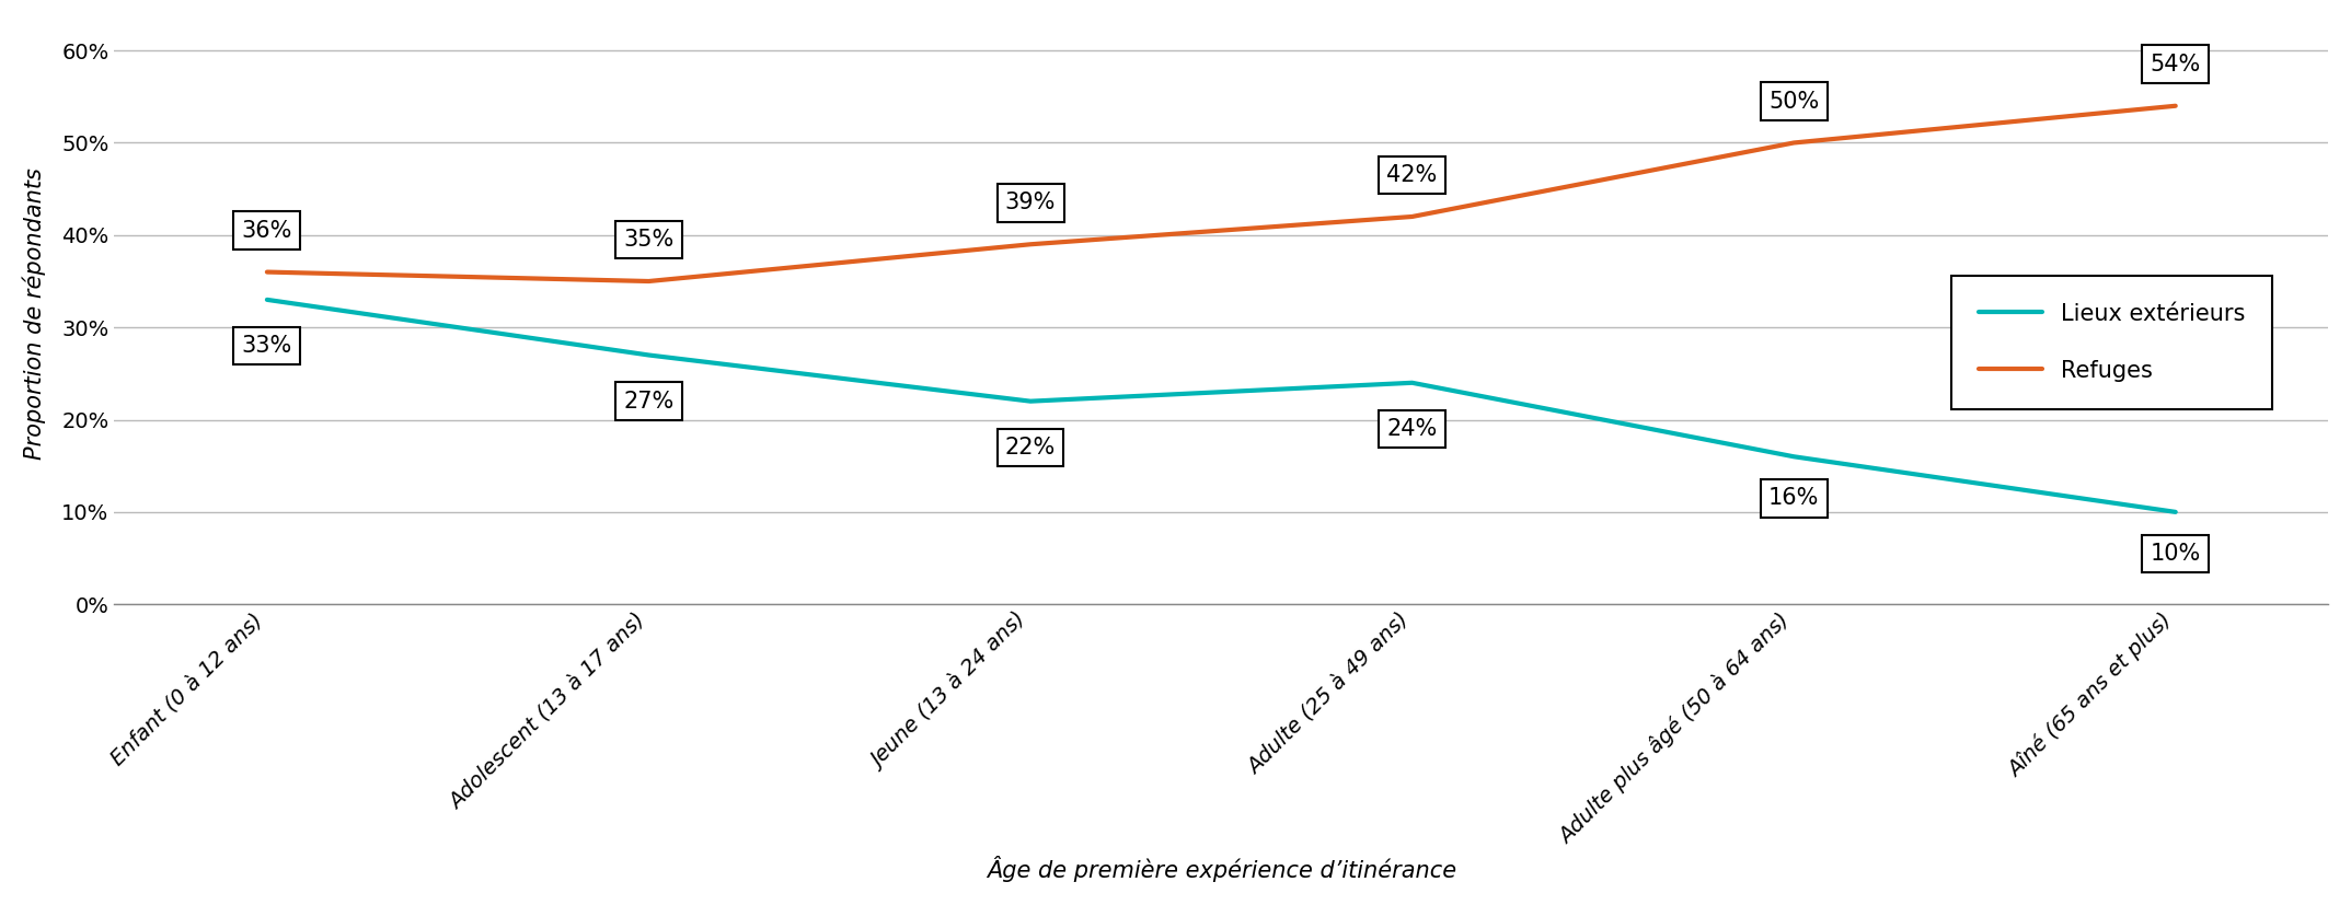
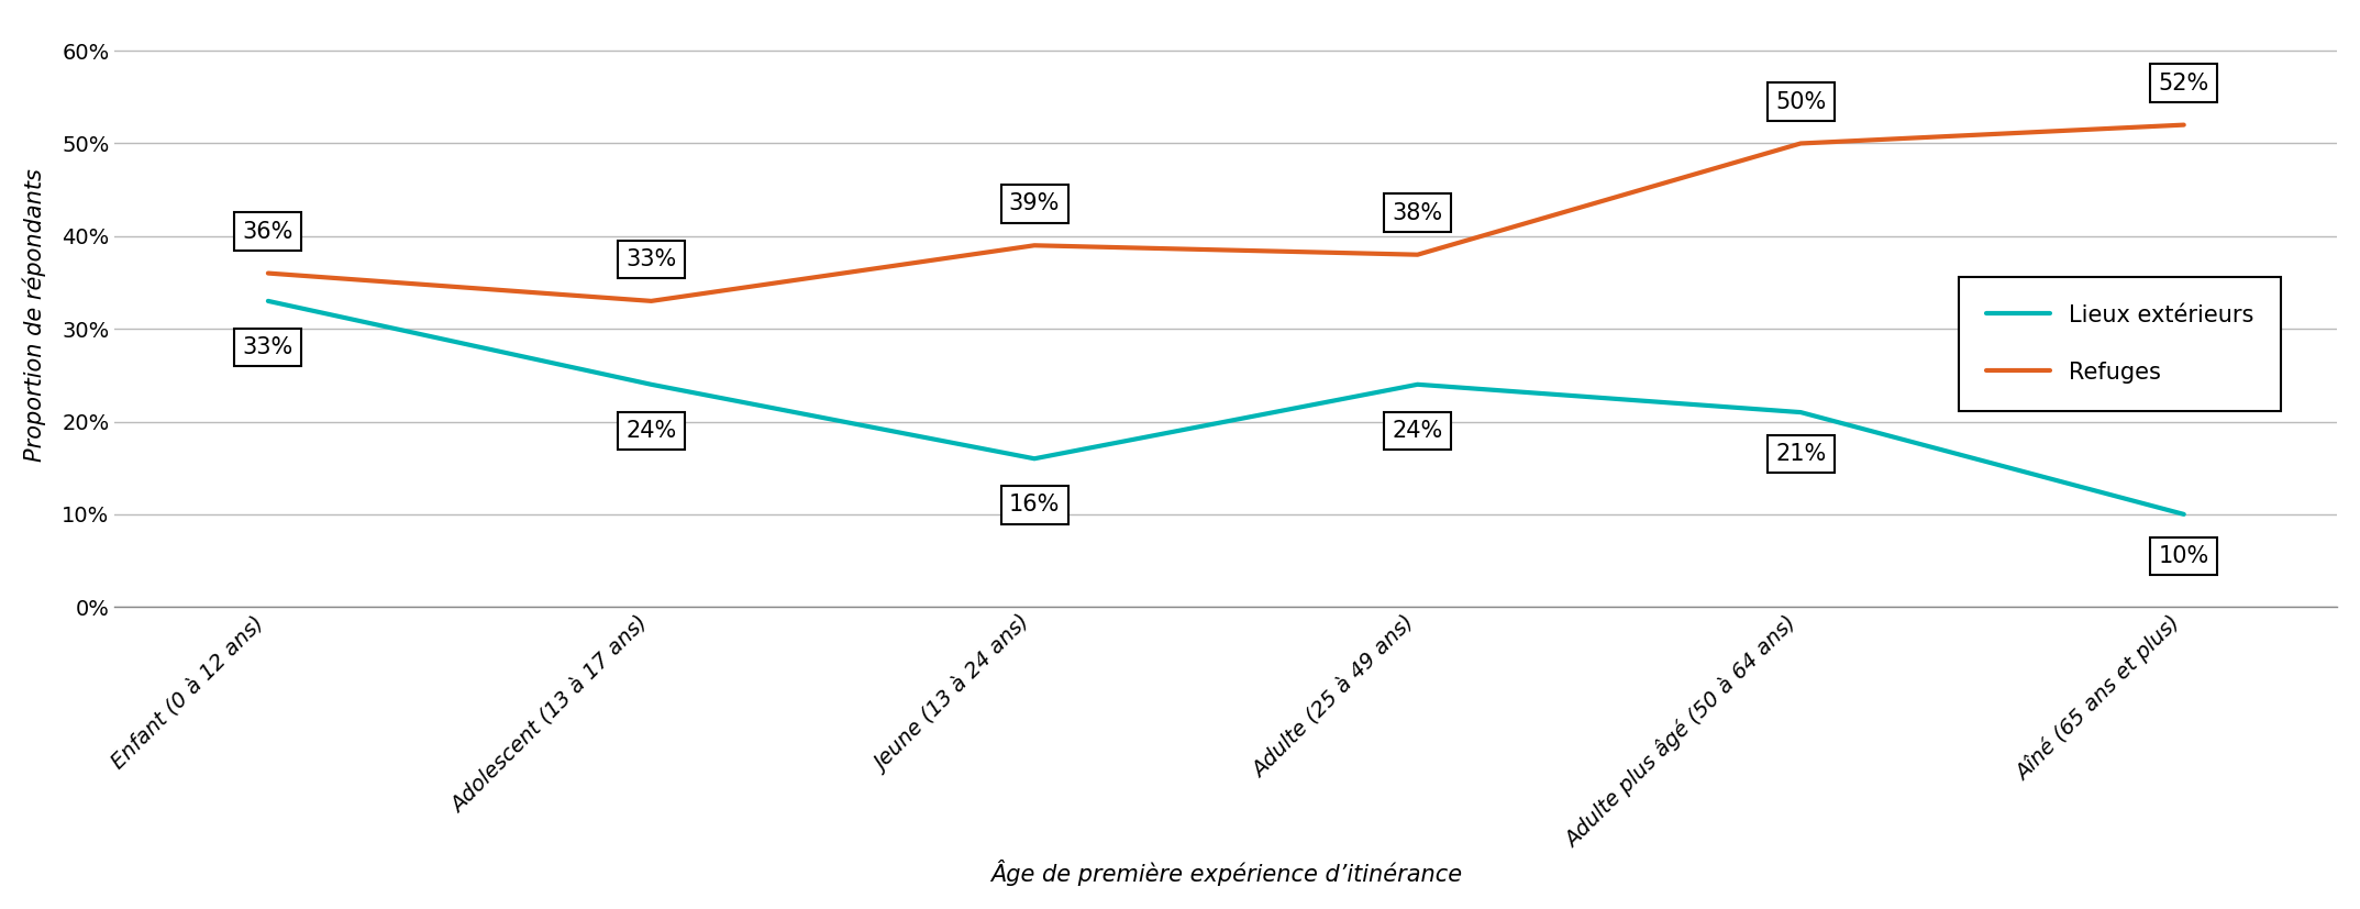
Lieux extérieurs/Adolescent (13 à 17 ans): 27% -> 24%
Refuges/Adolescent (13 à 17 ans): 35% -> 33%
Lieux extérieurs/Jeune (13 à 24 ans): 22% -> 16%
Refuges/Adulte (25 à 49 ans): 42% -> 38%
Lieux extérieurs/Adulte plus âgé (50 à 64 ans): 16% -> 21%
Refuges/Aîné (65 ans et plus): 54% -> 52%
